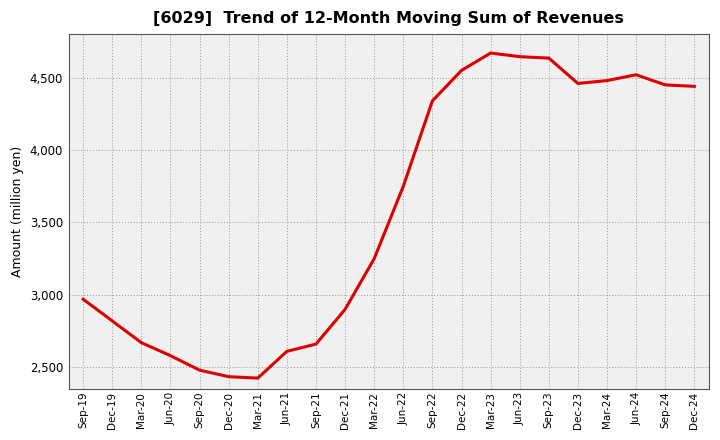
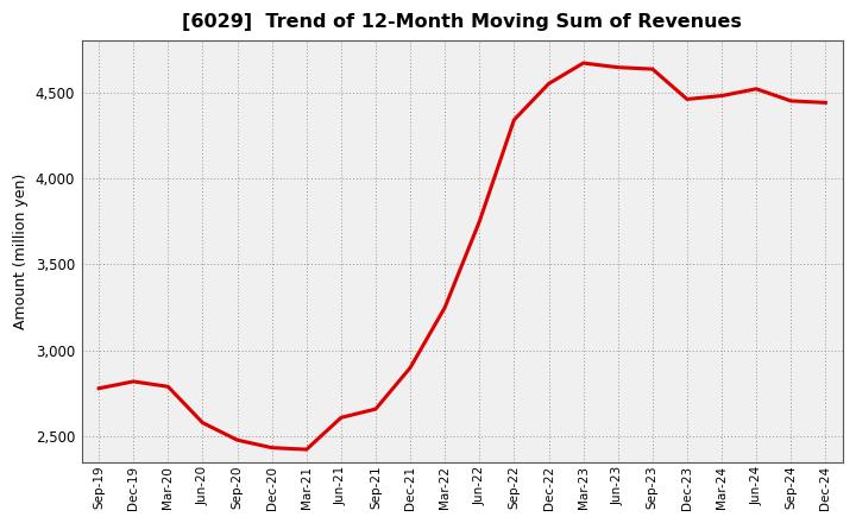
Sep-19: 2,970 -> 2,780
Mar-20: 2,670 -> 2,790
